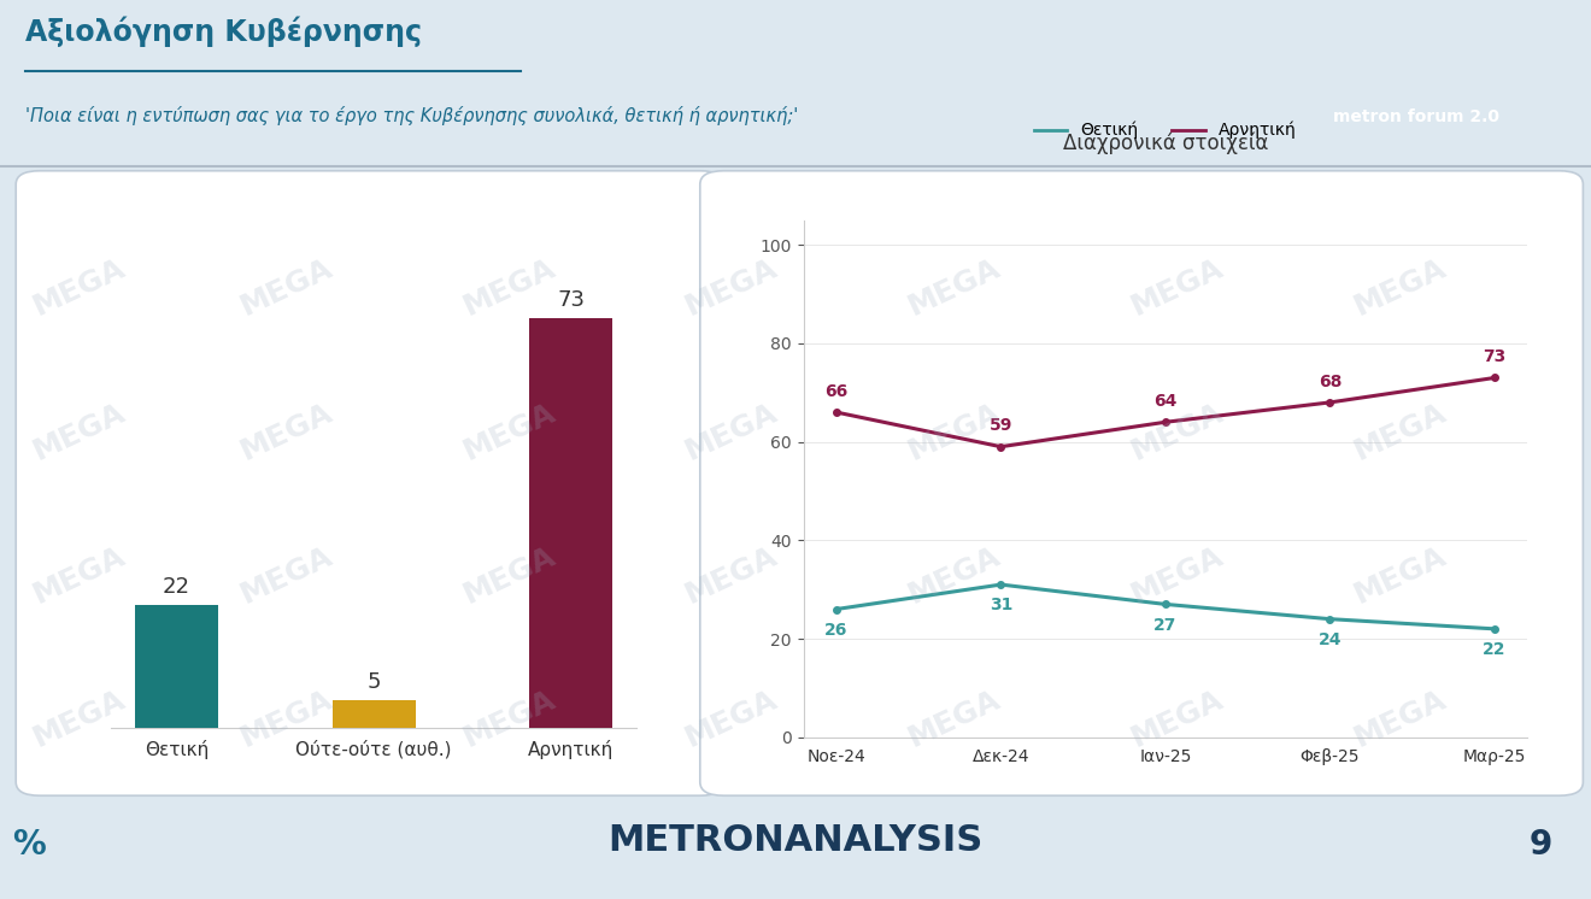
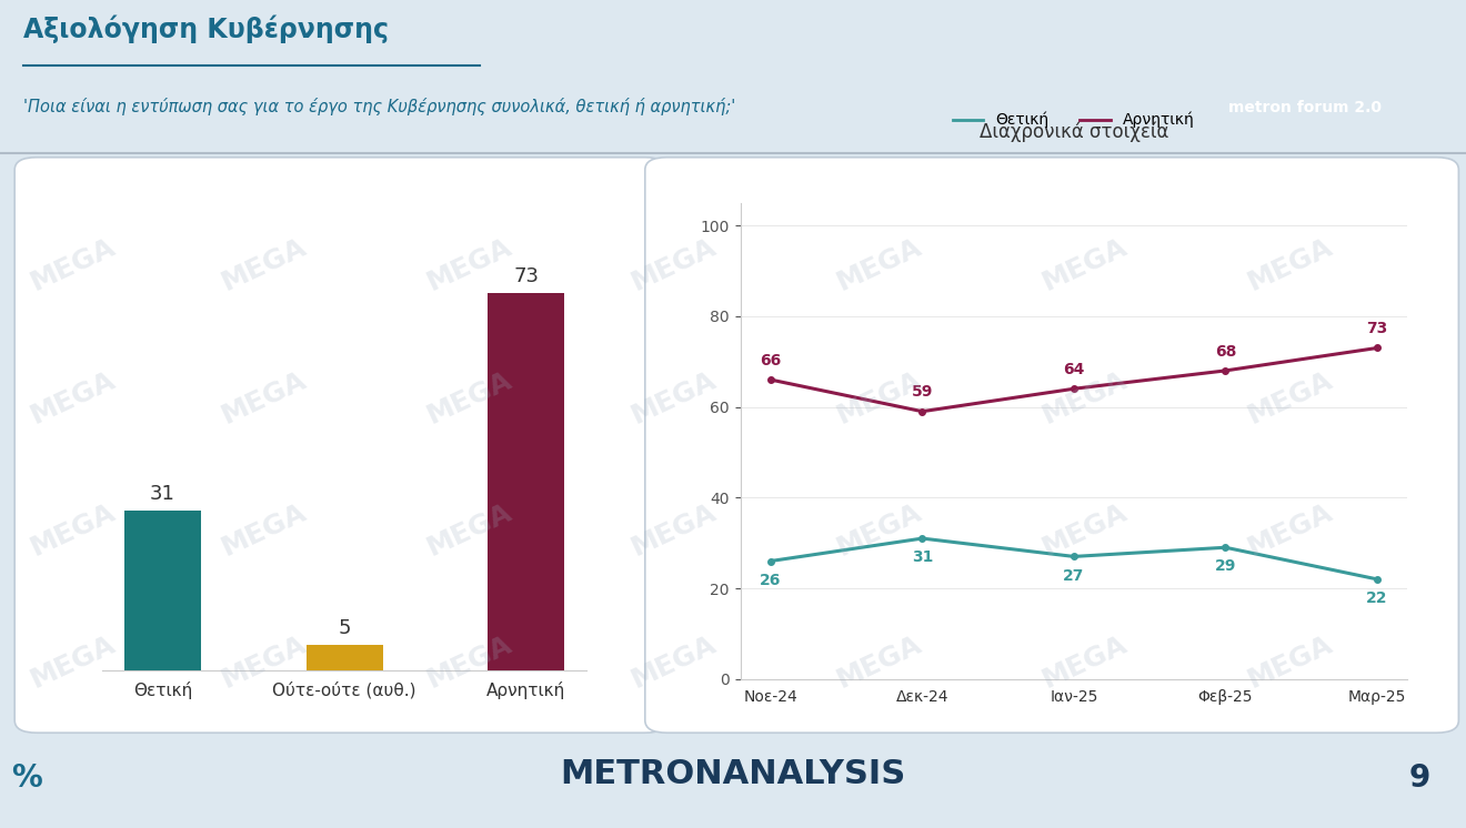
Διαχρονικά στοιχεία/Θετική/Φεβ-25: 24 -> 29
Θετική: 22 -> 31
